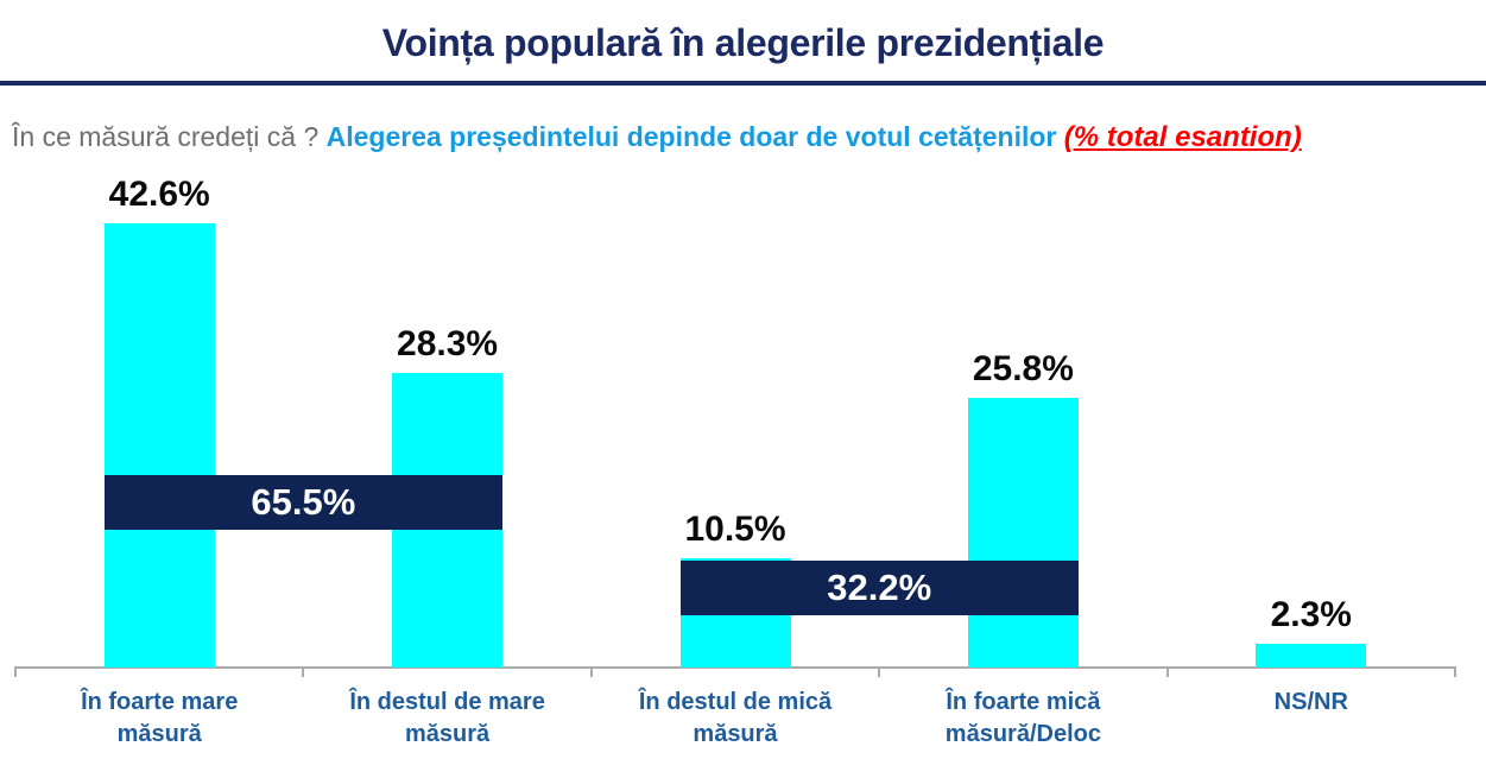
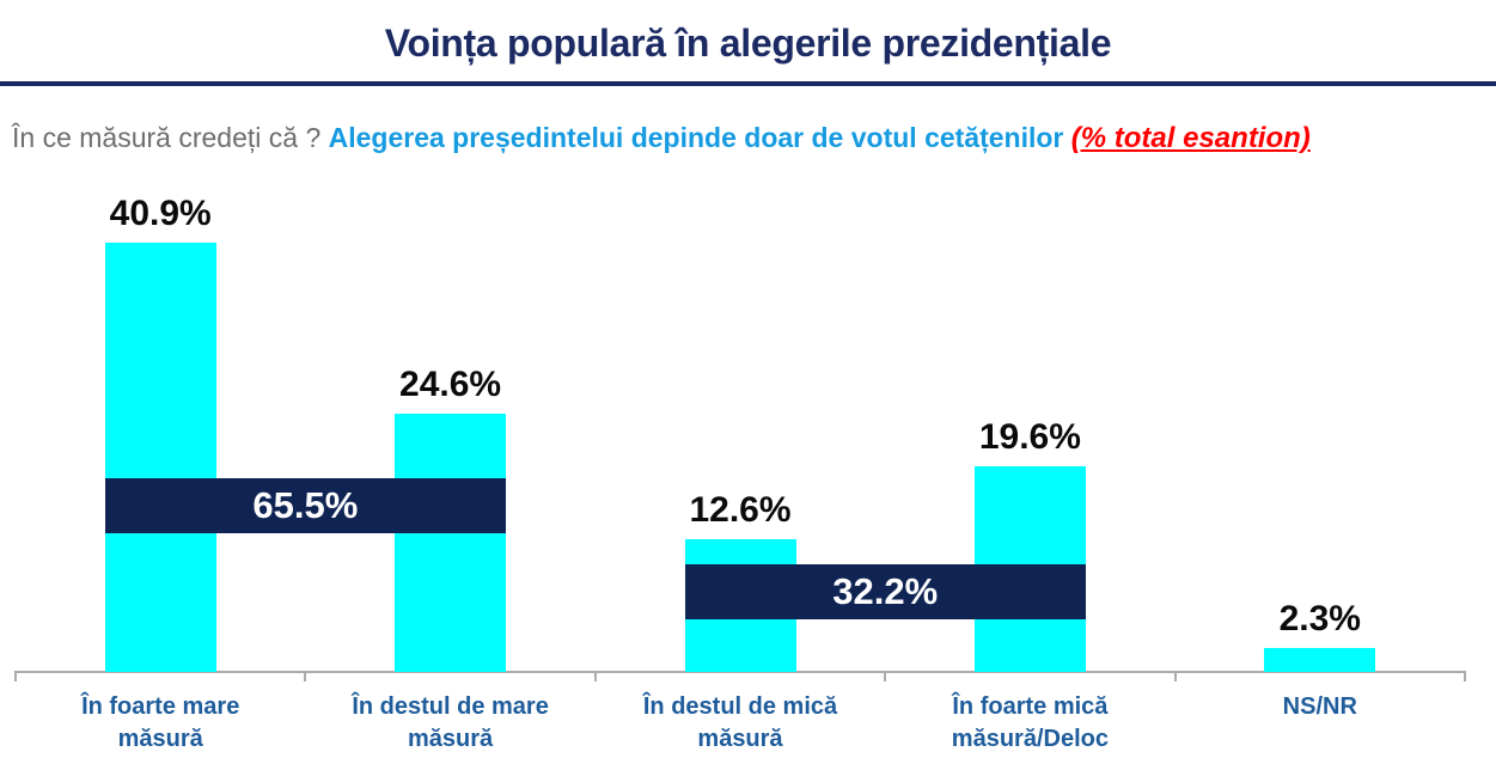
În foarte mare măsură: 42.6% -> 40.9%
În destul de mare măsură: 28.3% -> 24.6%
În destul de mică măsură: 10.5% -> 12.6%
În foarte mică măsură/Deloc: 25.8% -> 19.6%
